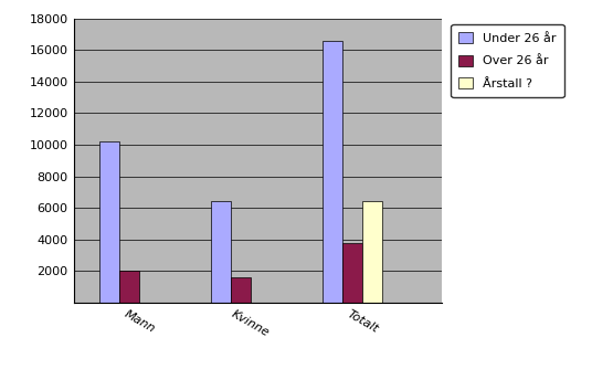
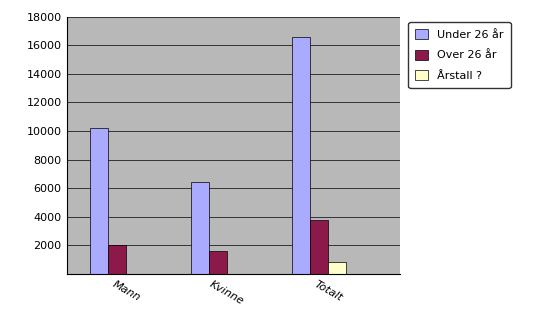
Årstall ?/Totalt: 6400 -> 800
